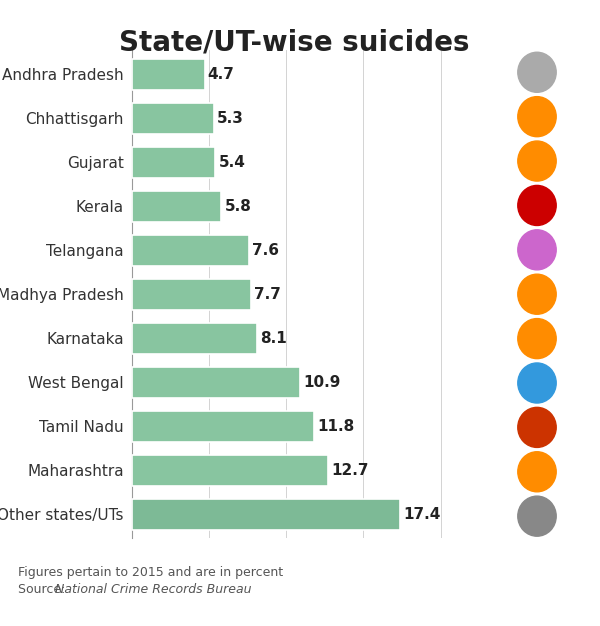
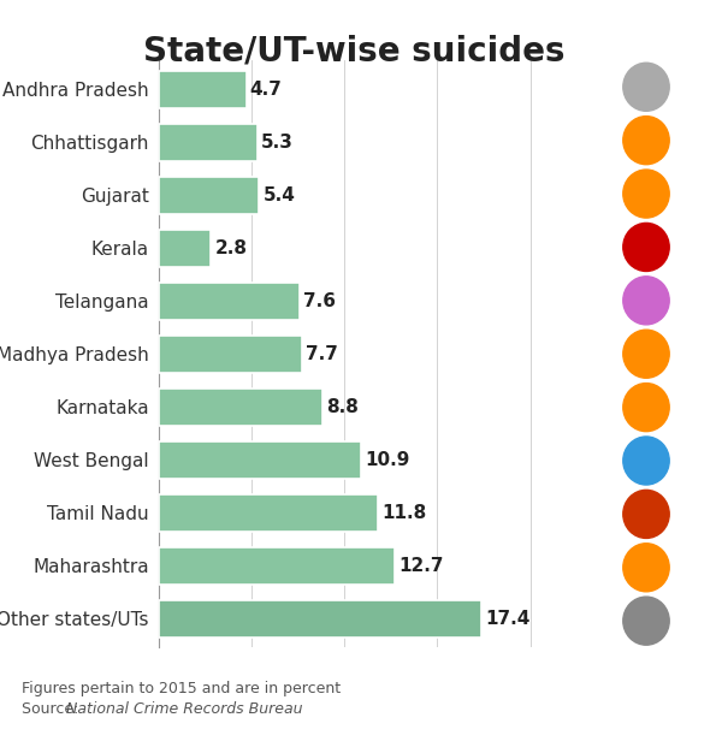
Kerala: 5.8 -> 2.8
Karnataka: 8.1 -> 8.8
